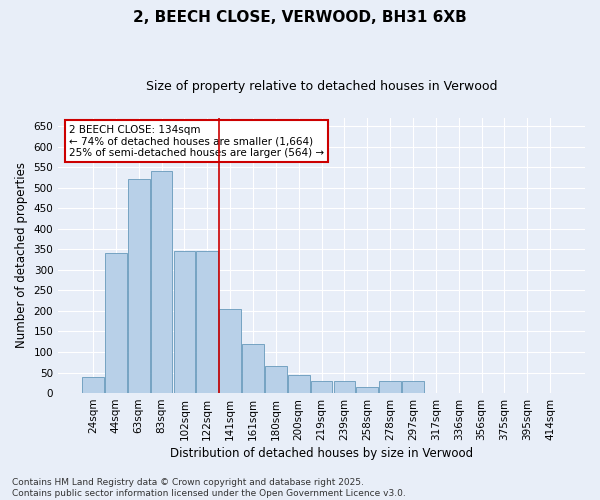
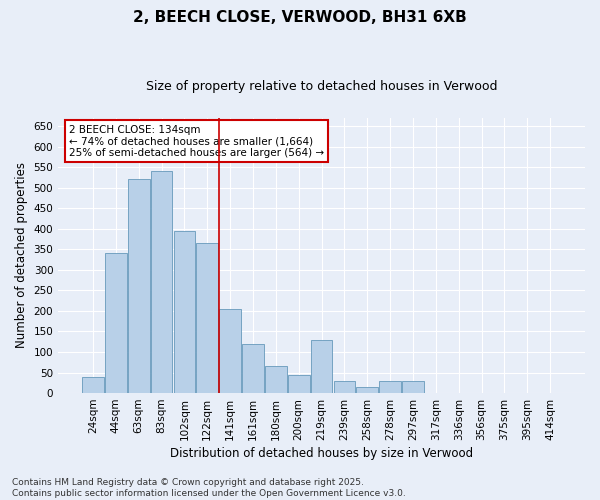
102sqm: 345 -> 395
122sqm: 345 -> 365
219sqm: 30 -> 130
